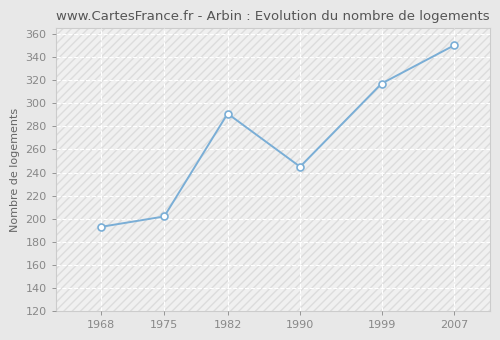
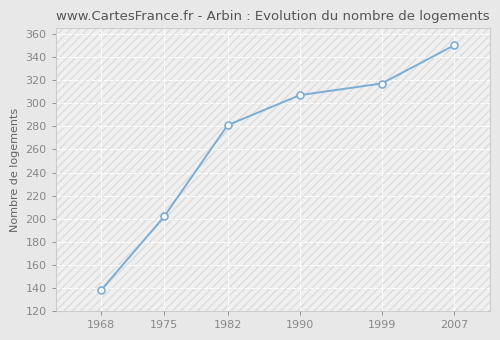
1968: 193 -> 138
1982: 291 -> 281
1990: 245 -> 307
